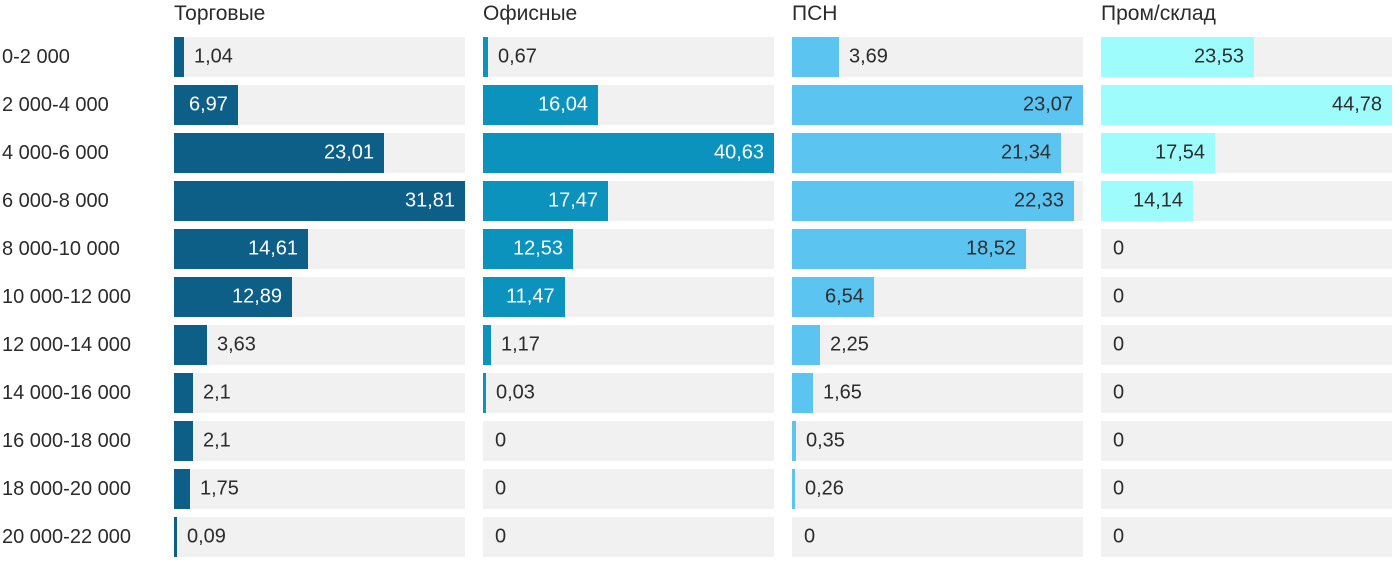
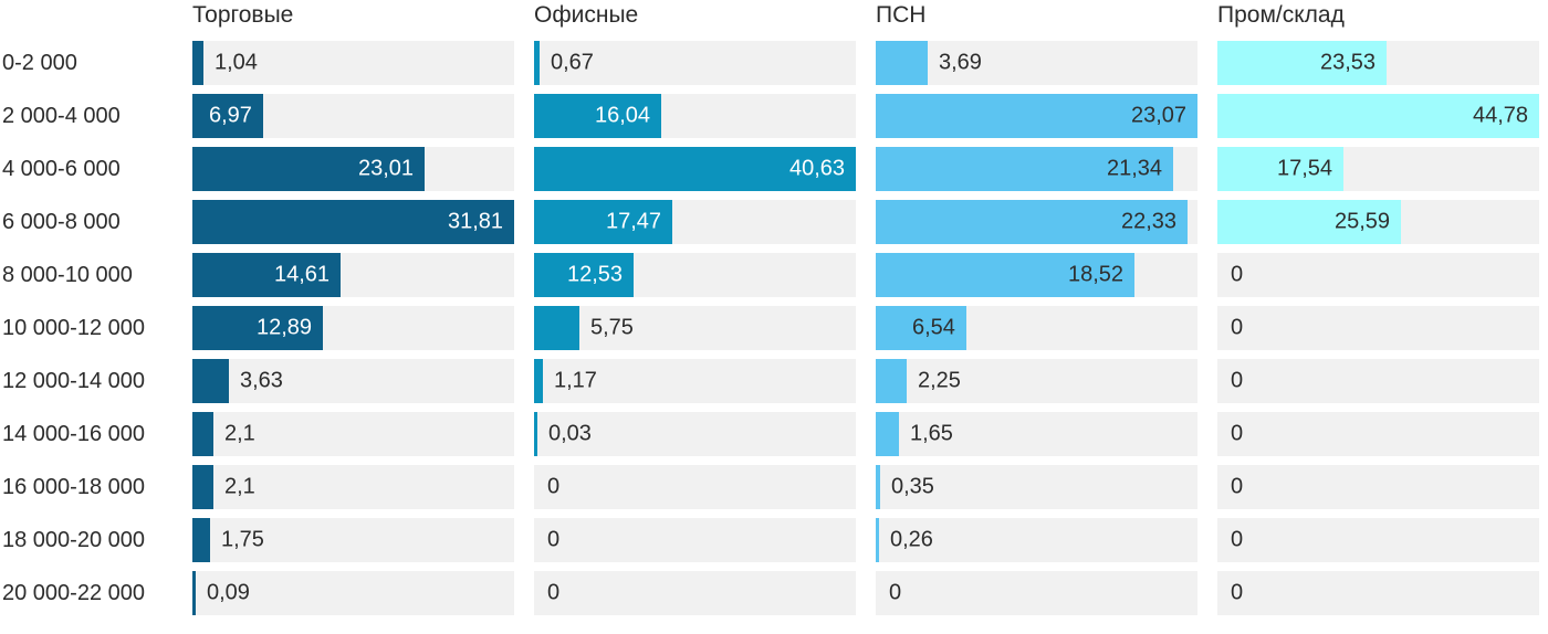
Пром/склад/6 000-8 000: 14,14 -> 25,59
Офисные/10 000-12 000: 11,47 -> 5,75
